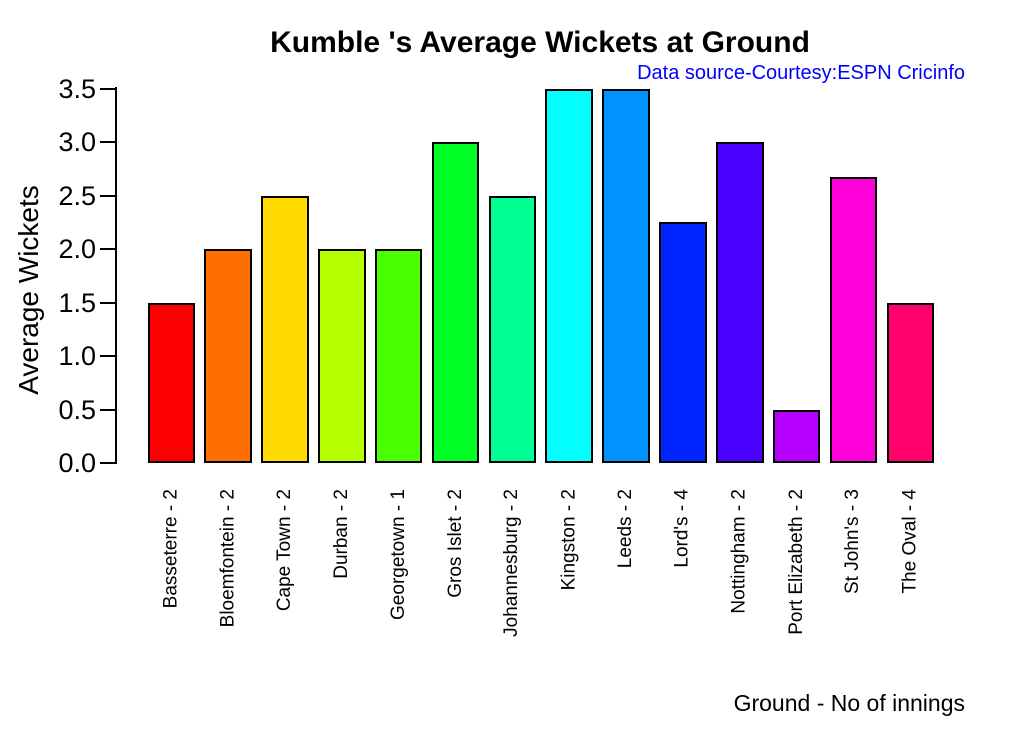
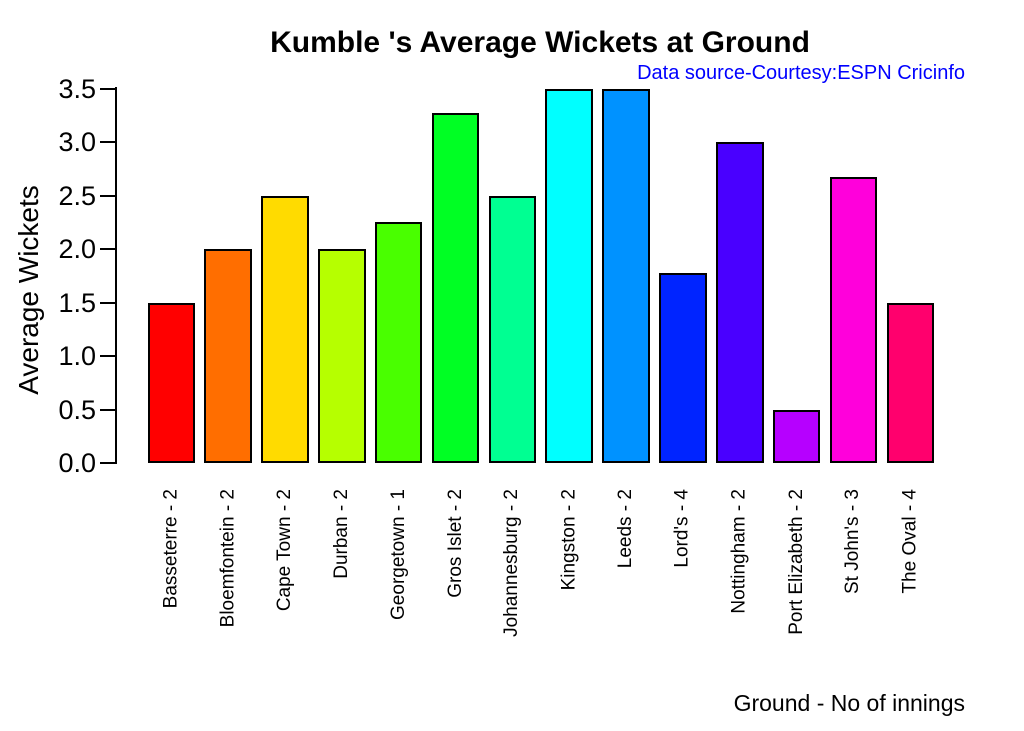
Georgetown - 1: 2.00 -> 2.25
Gros Islet - 2: 3.00 -> 3.27
Lord's - 4: 2.25 -> 1.78
